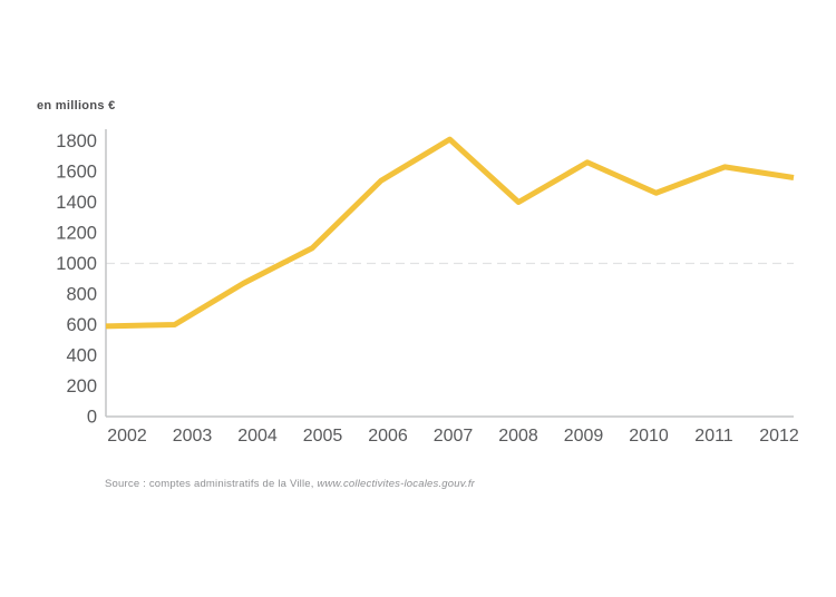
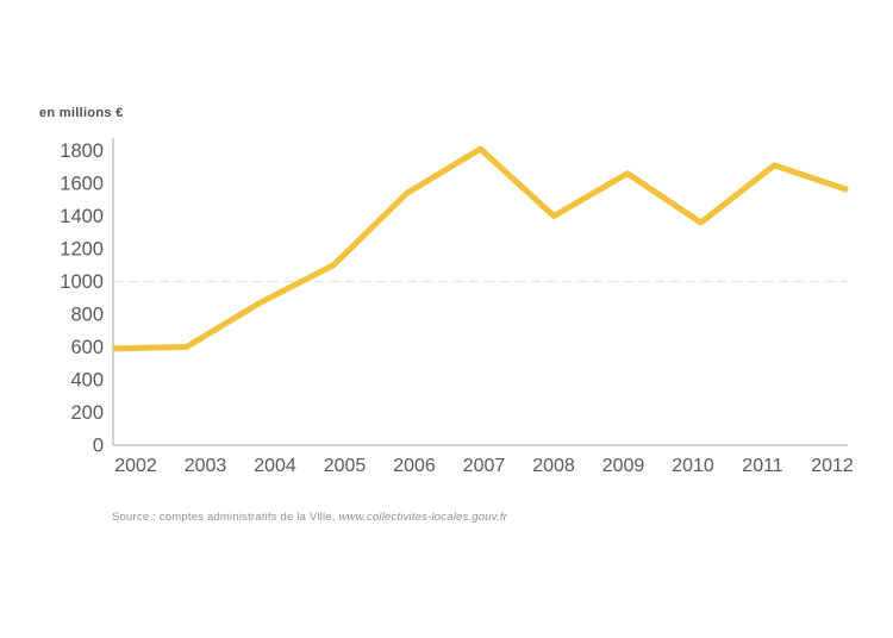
2010: 1460 -> 1360
2011: 1630 -> 1710
